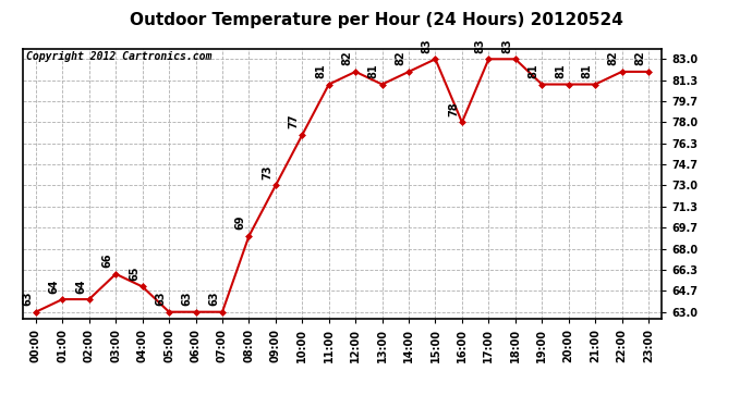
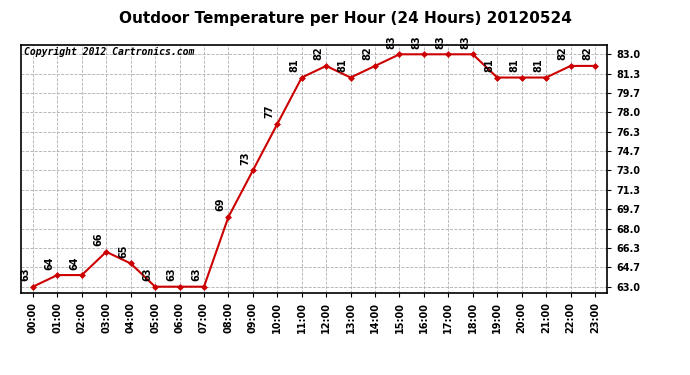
16:00: 78 -> 83
